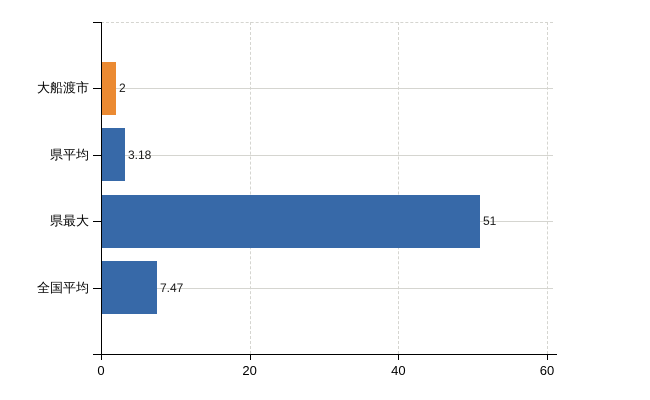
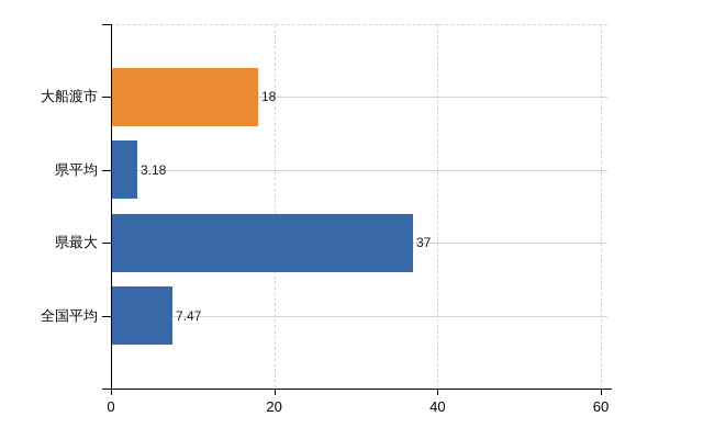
大船渡市: 2 -> 18
県最大: 51 -> 37
